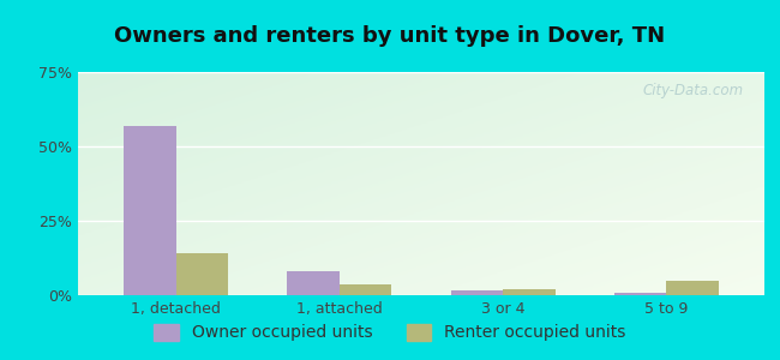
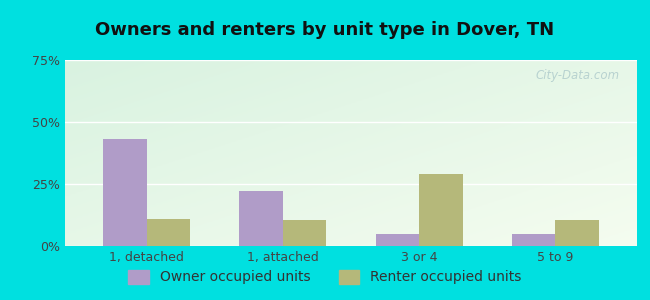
Owner occupied units/1, detached: 57.0% -> 43.0%
Renter occupied units/1, detached: 14.0% -> 11.0%
Owner occupied units/1, attached: 8.0% -> 22.0%
Renter occupied units/1, attached: 3.5% -> 10.5%
Owner occupied units/3 or 4: 1.5% -> 5.0%
Renter occupied units/3 or 4: 2.0% -> 29.0%
Owner occupied units/5 to 9: 1.0% -> 5.0%
Renter occupied units/5 to 9: 5.0% -> 10.5%
